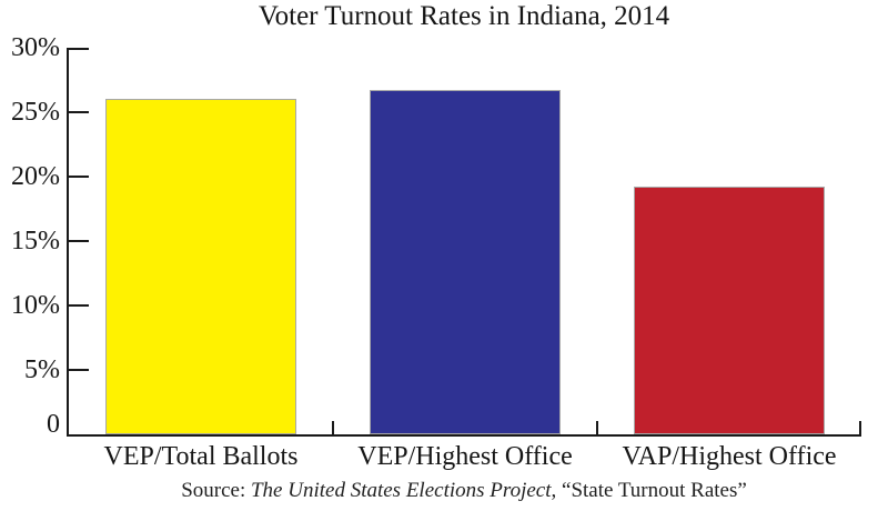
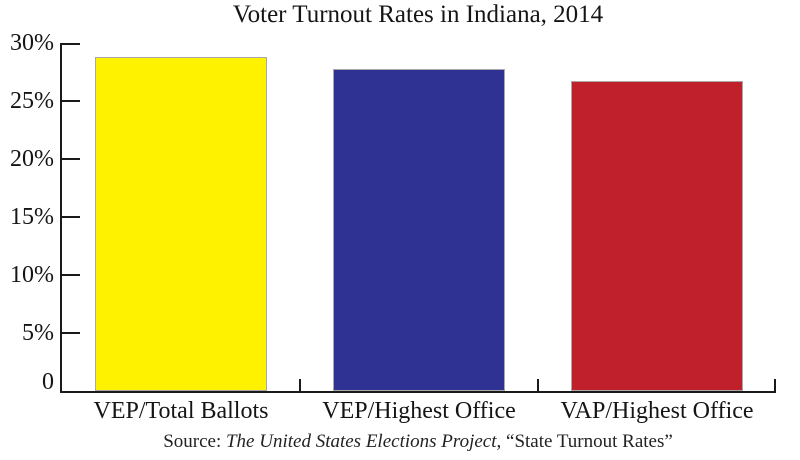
VEP/Total Ballots: 26.0% -> 28.8%
VEP/Highest Office: 26.7% -> 27.8%
VAP/Highest Office: 19.2% -> 26.7%
